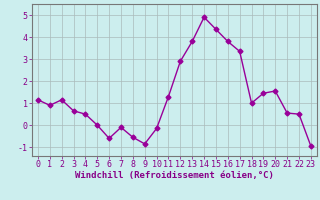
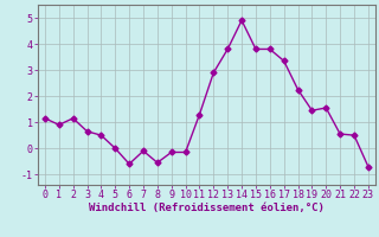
9: -0.85 -> -0.15
15: 4.35 -> 3.80
18: 1.00 -> 2.25
23: -0.95 -> -0.70
